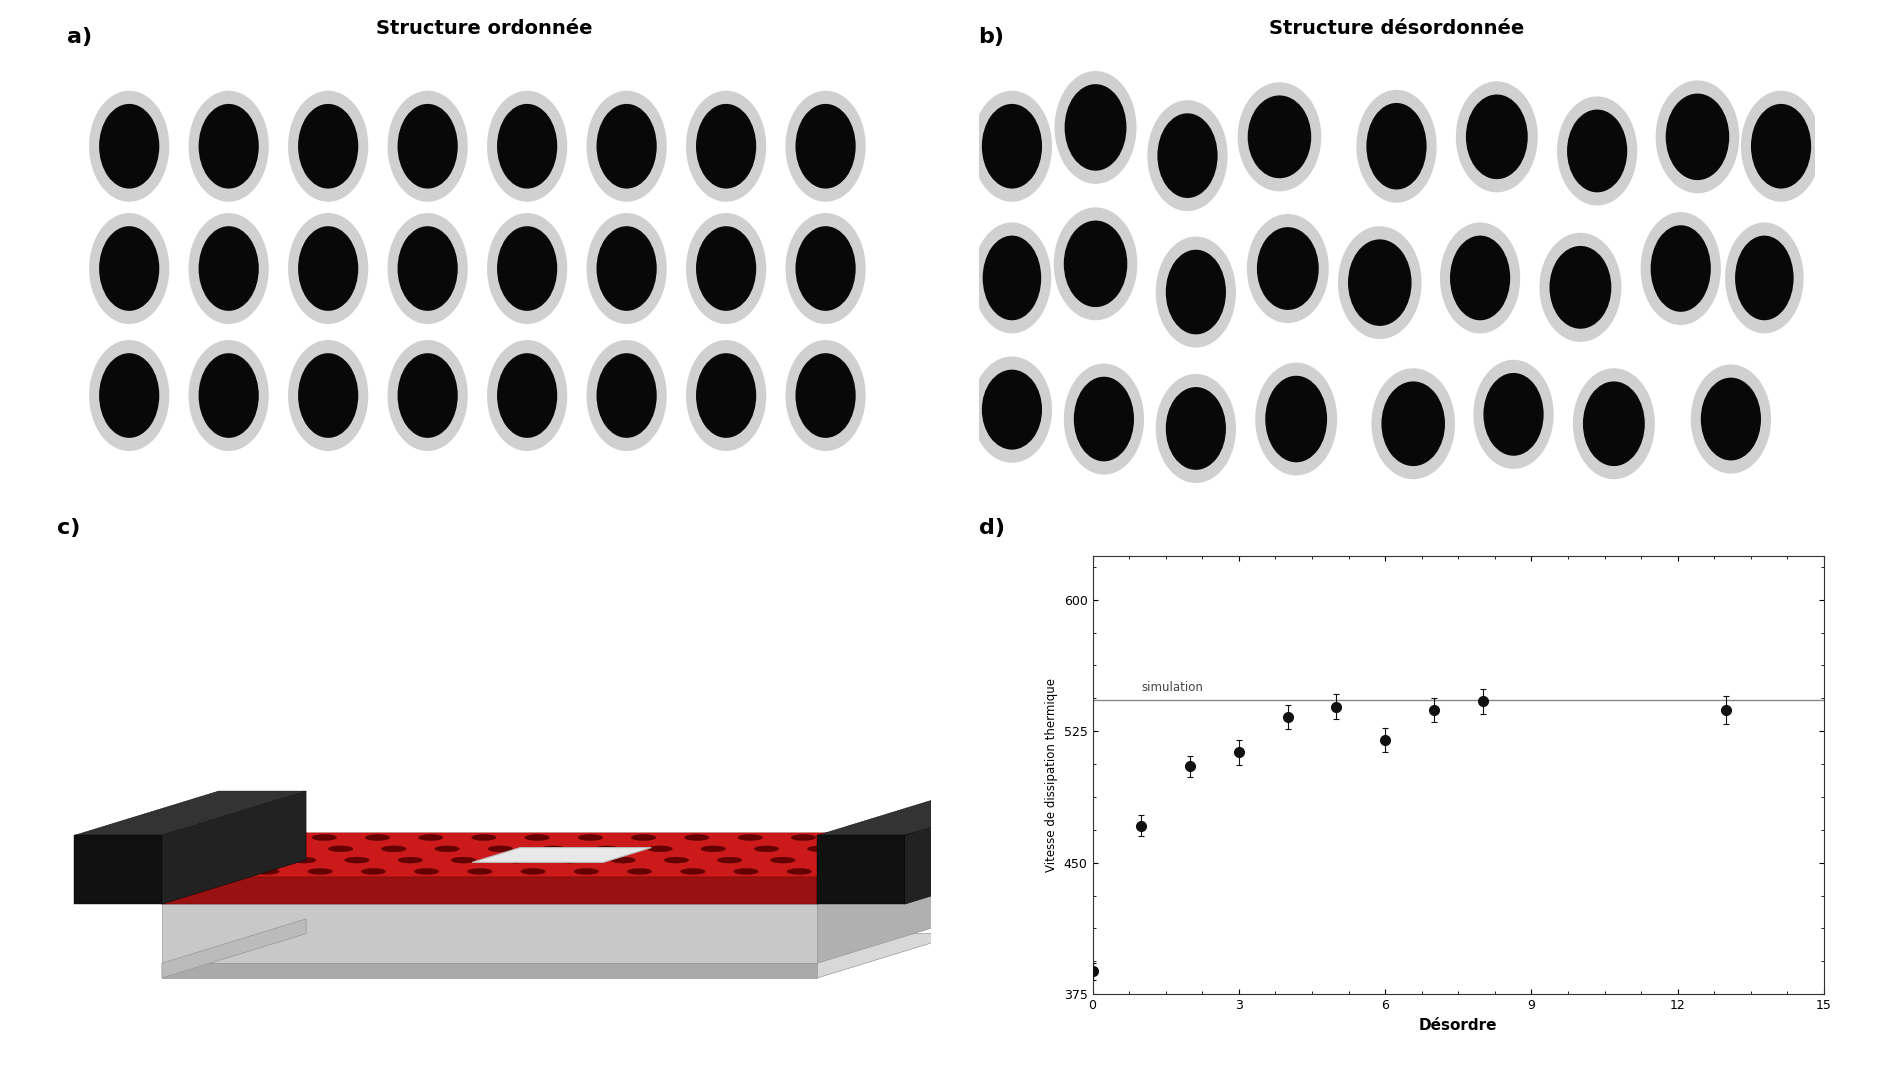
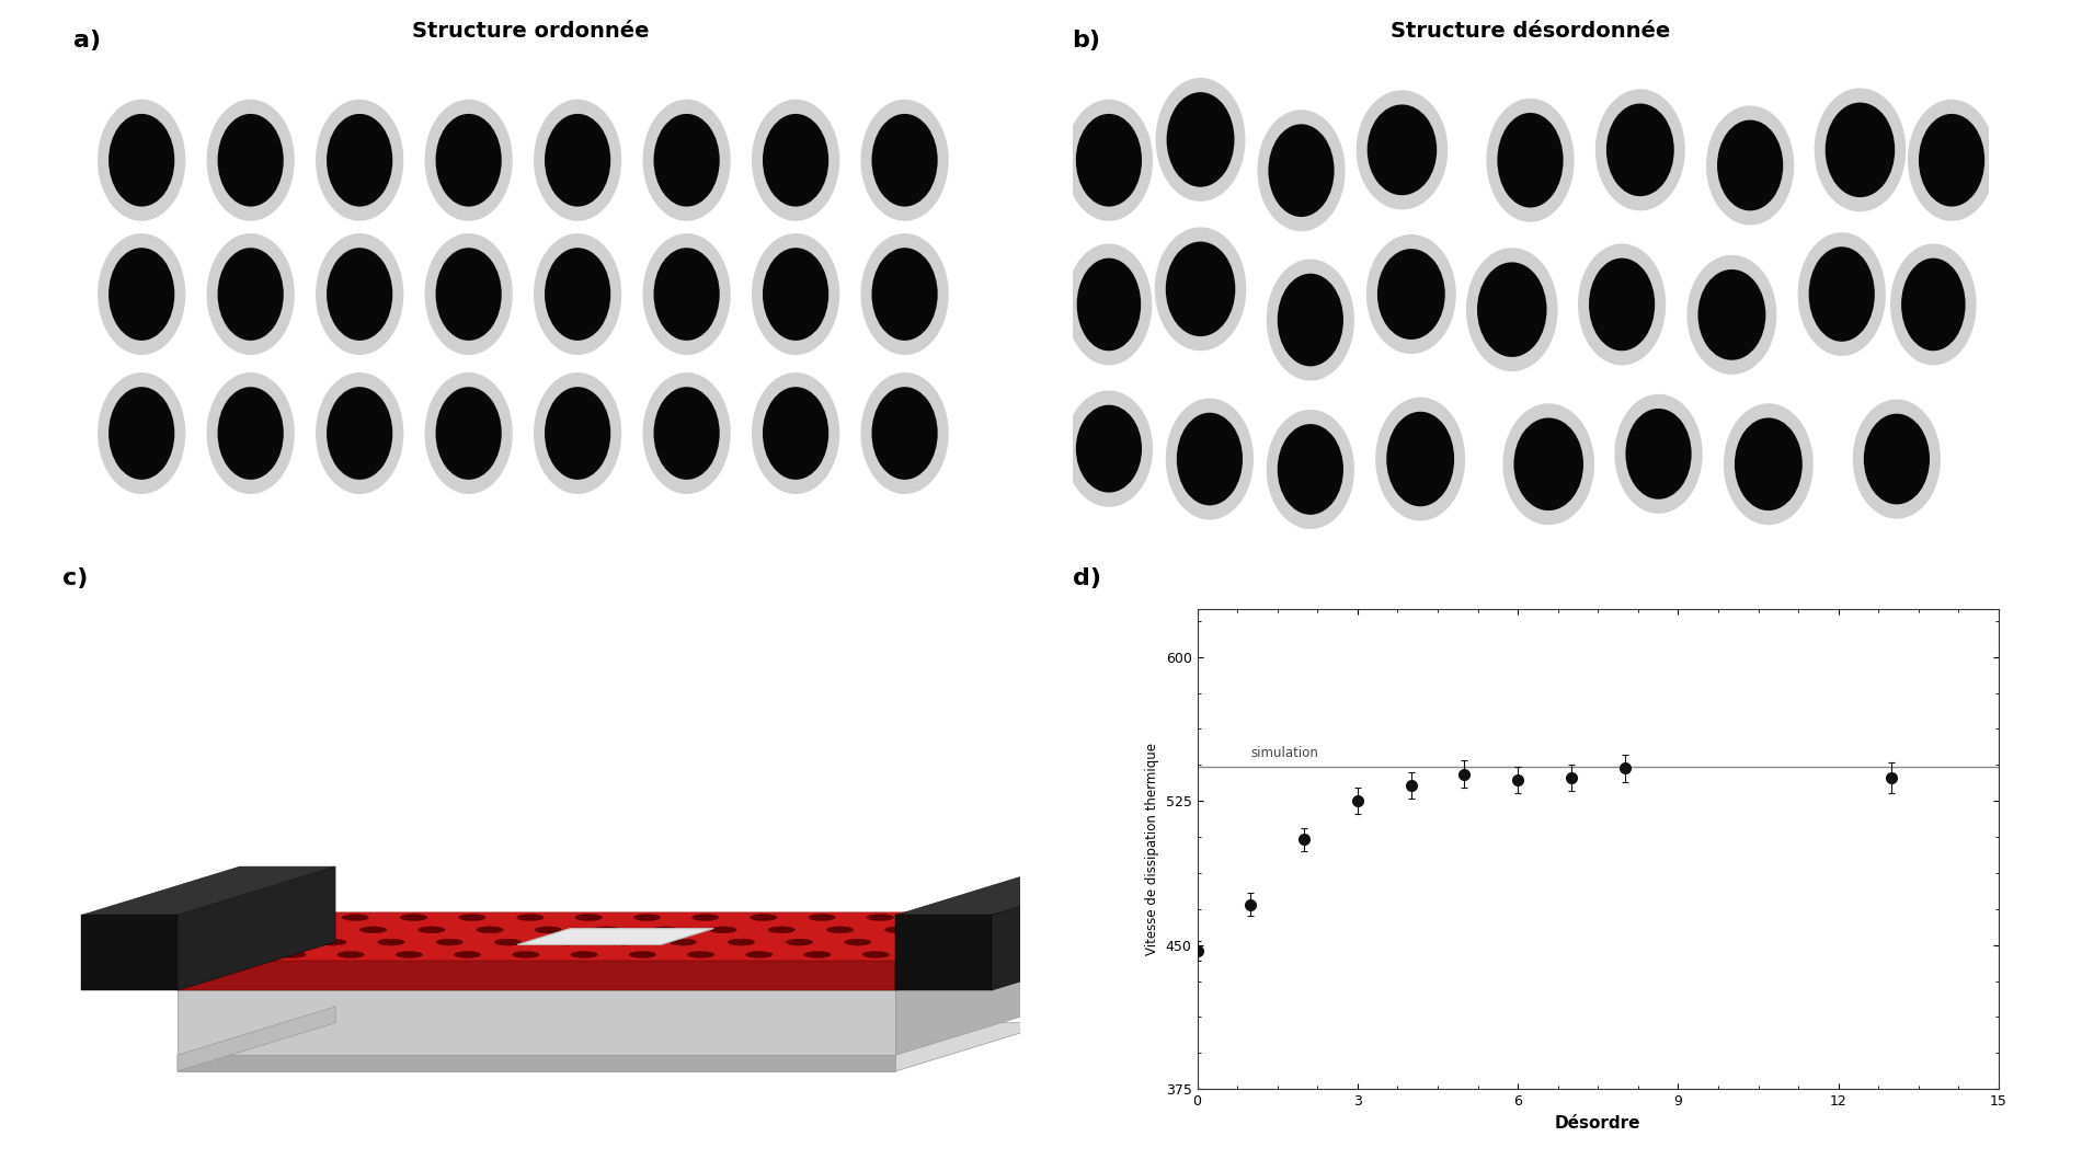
0: 388 -> 447
3: 513 -> 525
6: 520 -> 536
